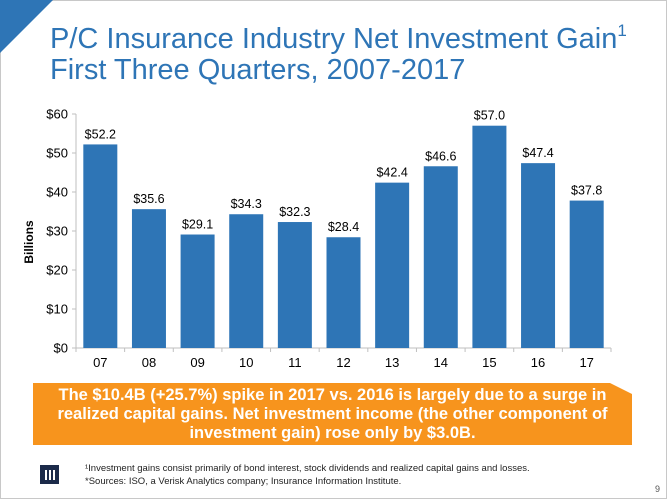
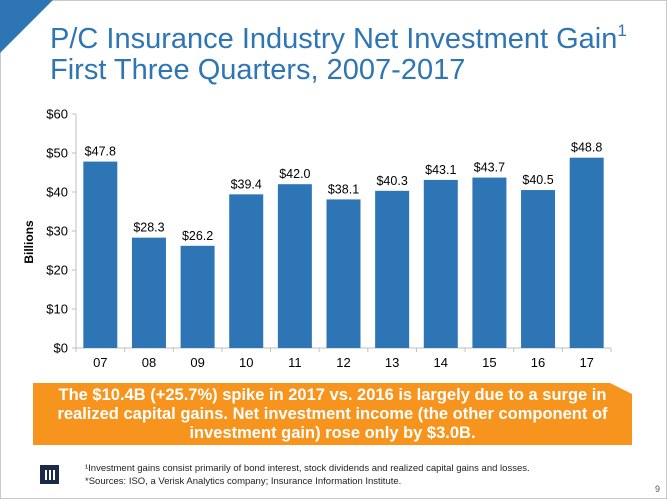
07: $52.2 -> $47.8
08: $35.6 -> $28.3
09: $29.1 -> $26.2
10: $34.3 -> $39.4
11: $32.3 -> $42.0
12: $28.4 -> $38.1
13: $42.4 -> $40.3
14: $46.6 -> $43.1
15: $57.0 -> $43.7
16: $47.4 -> $40.5
17: $37.8 -> $48.8
